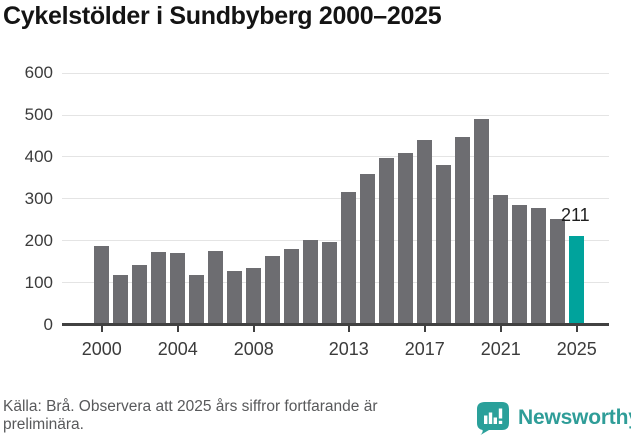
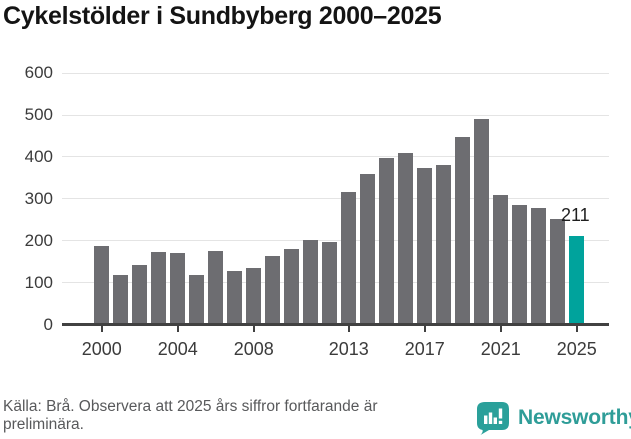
2017: 440 -> 370
